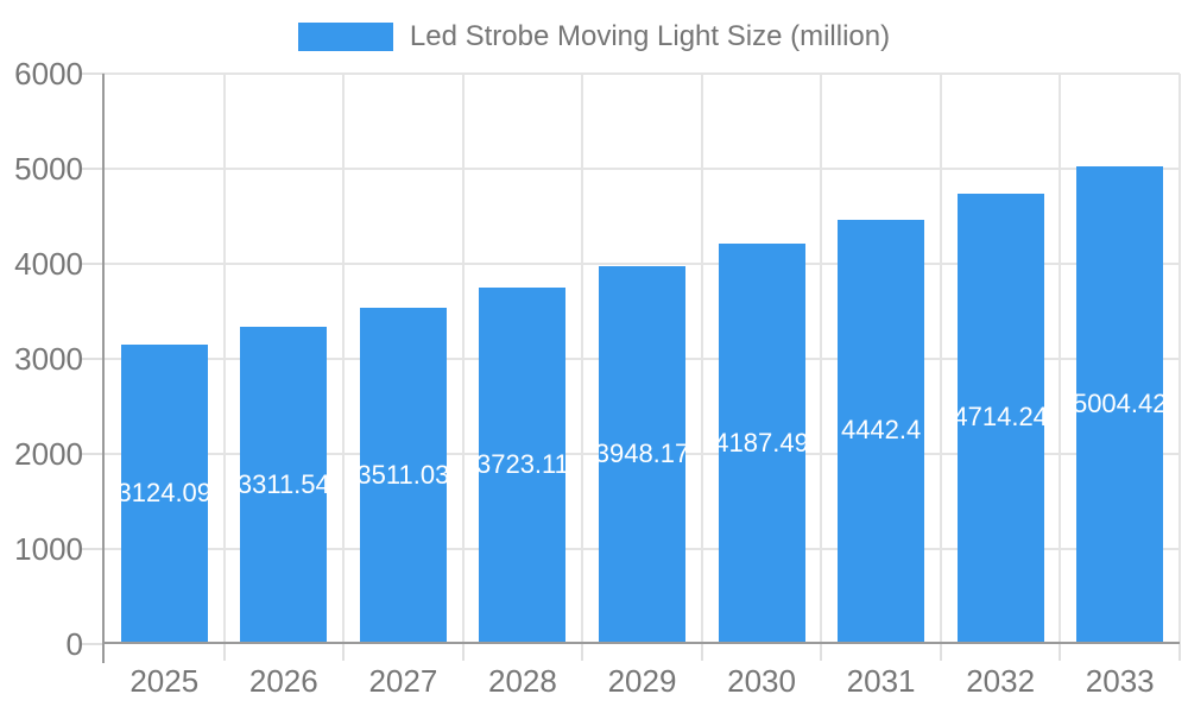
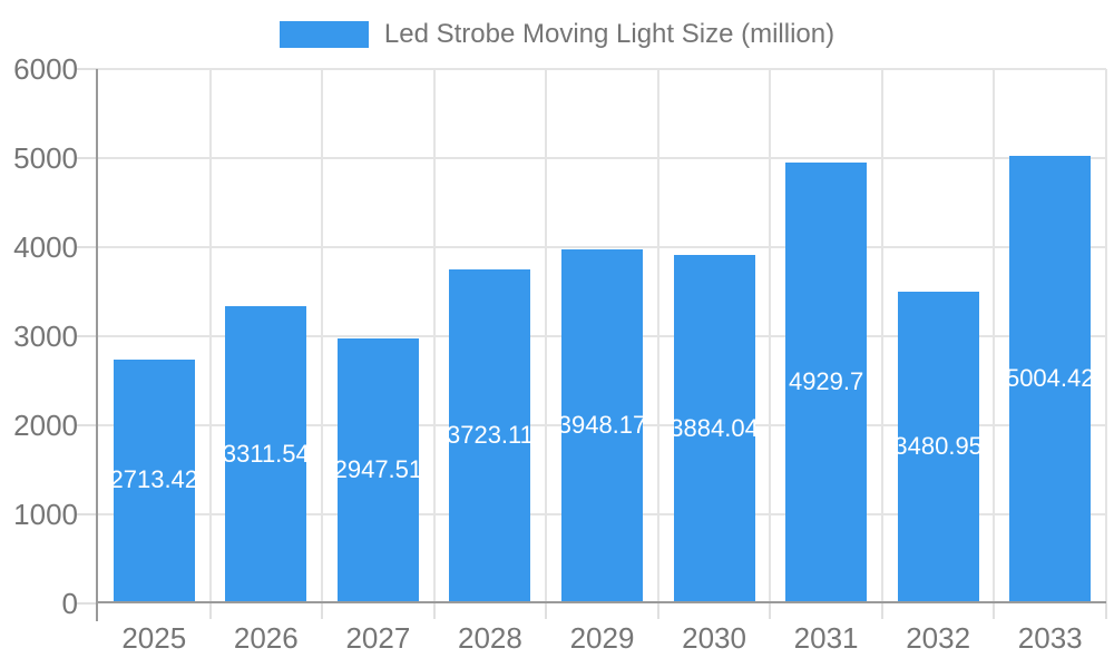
2025: 3124.09 -> 2713.42
2027: 3511.03 -> 2947.51
2030: 4187.49 -> 3884.04
2031: 4442.4 -> 4929.7
2032: 4714.24 -> 3480.95
